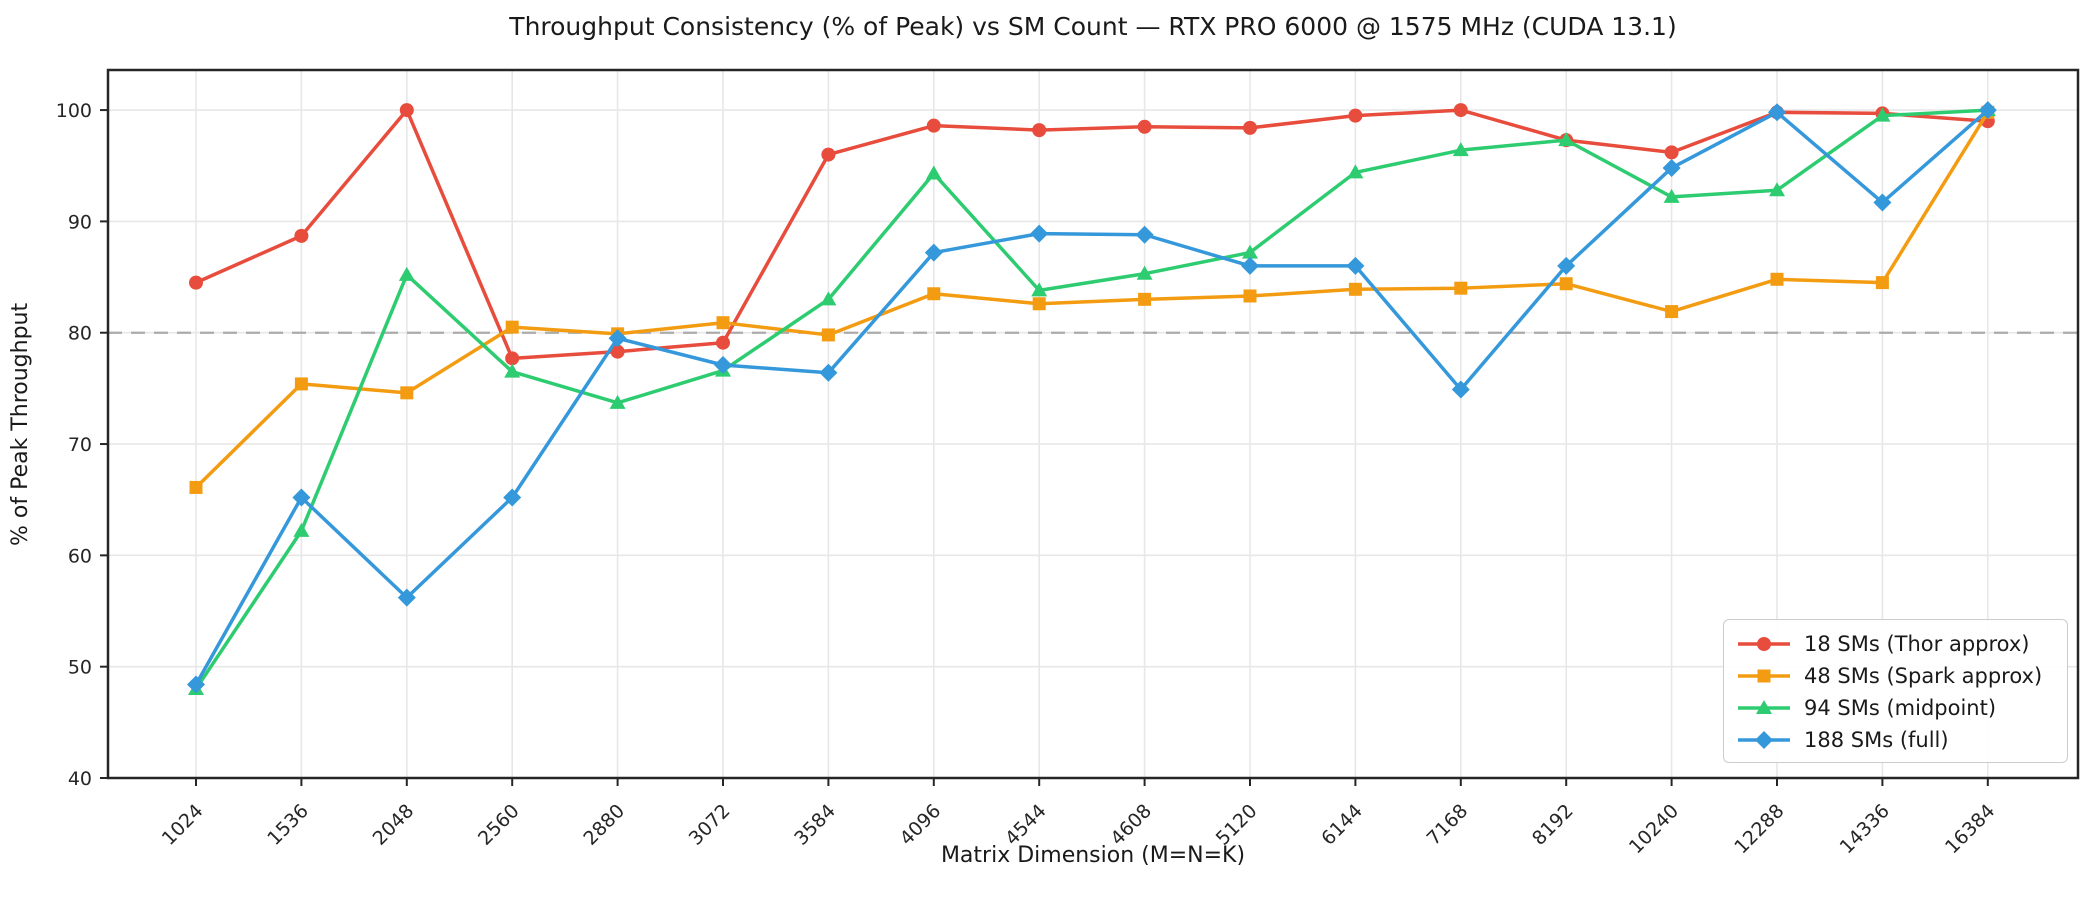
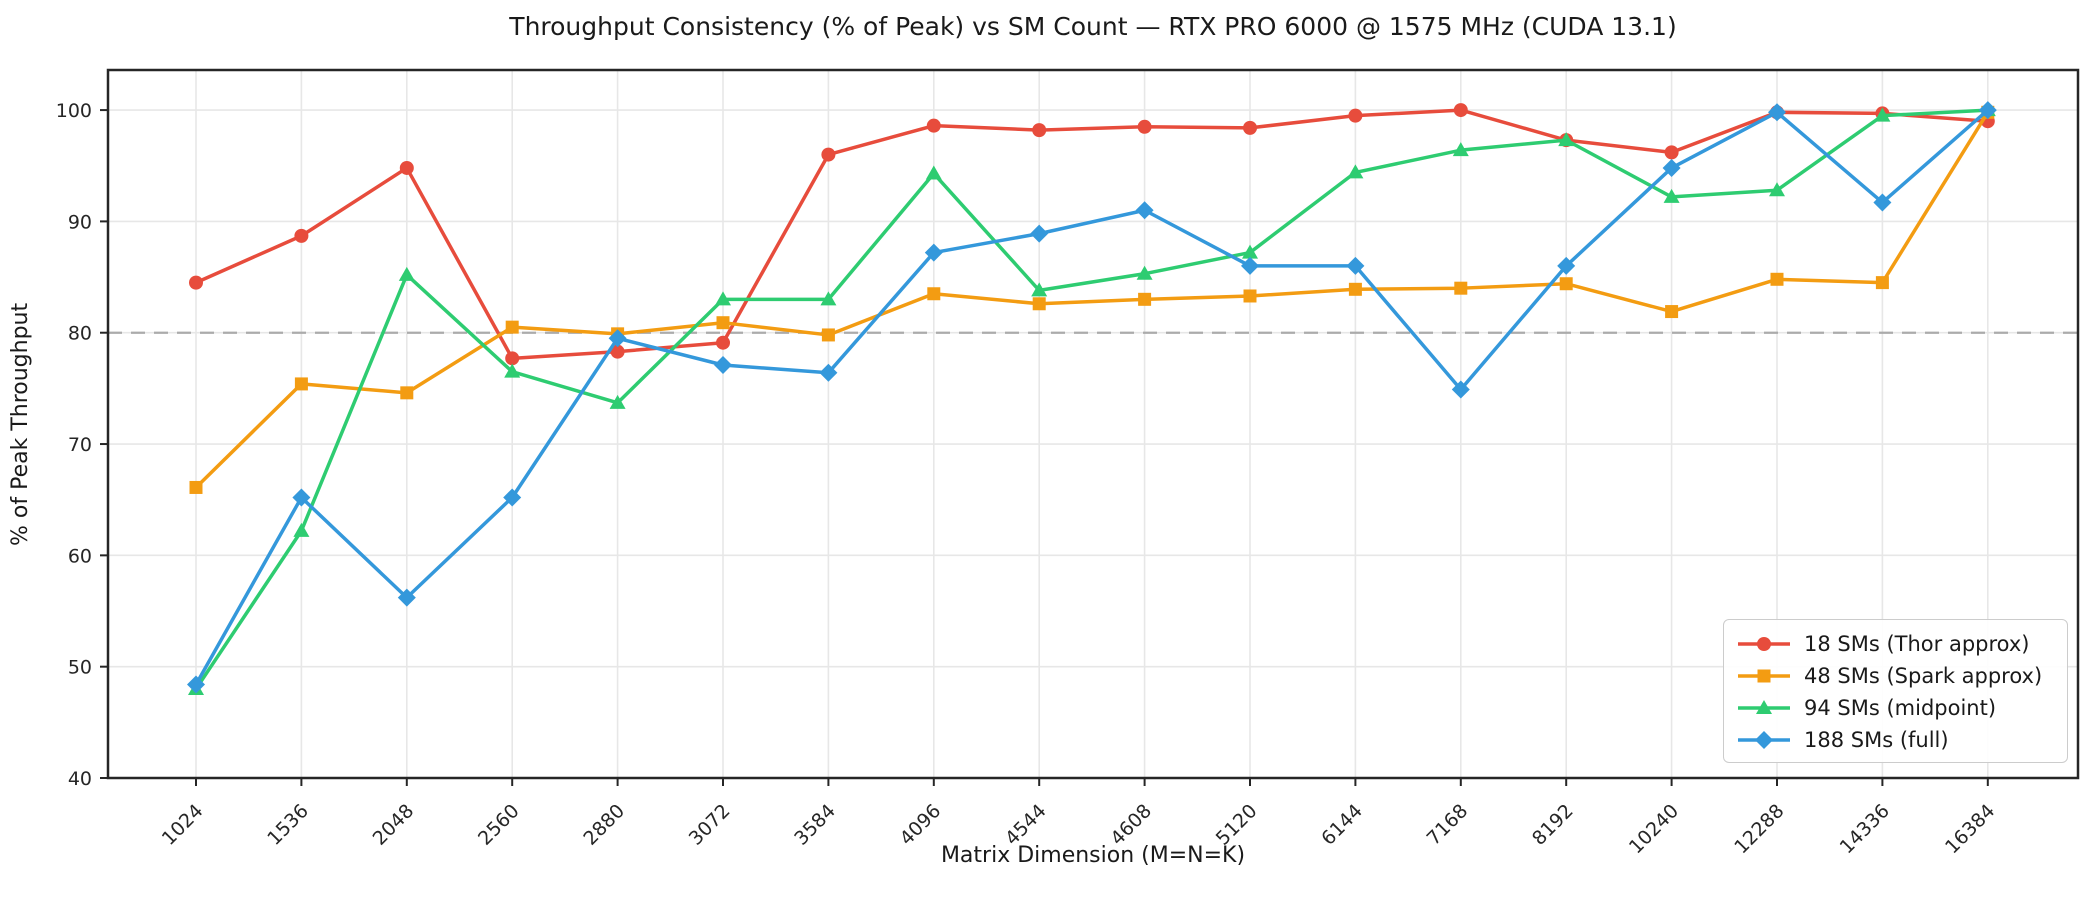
18 SMs (Thor approx)/2048: 100.0 -> 94.8
94 SMs (midpoint)/3072: 76.6 -> 83.0
188 SMs (full)/4608: 88.8 -> 91.0
